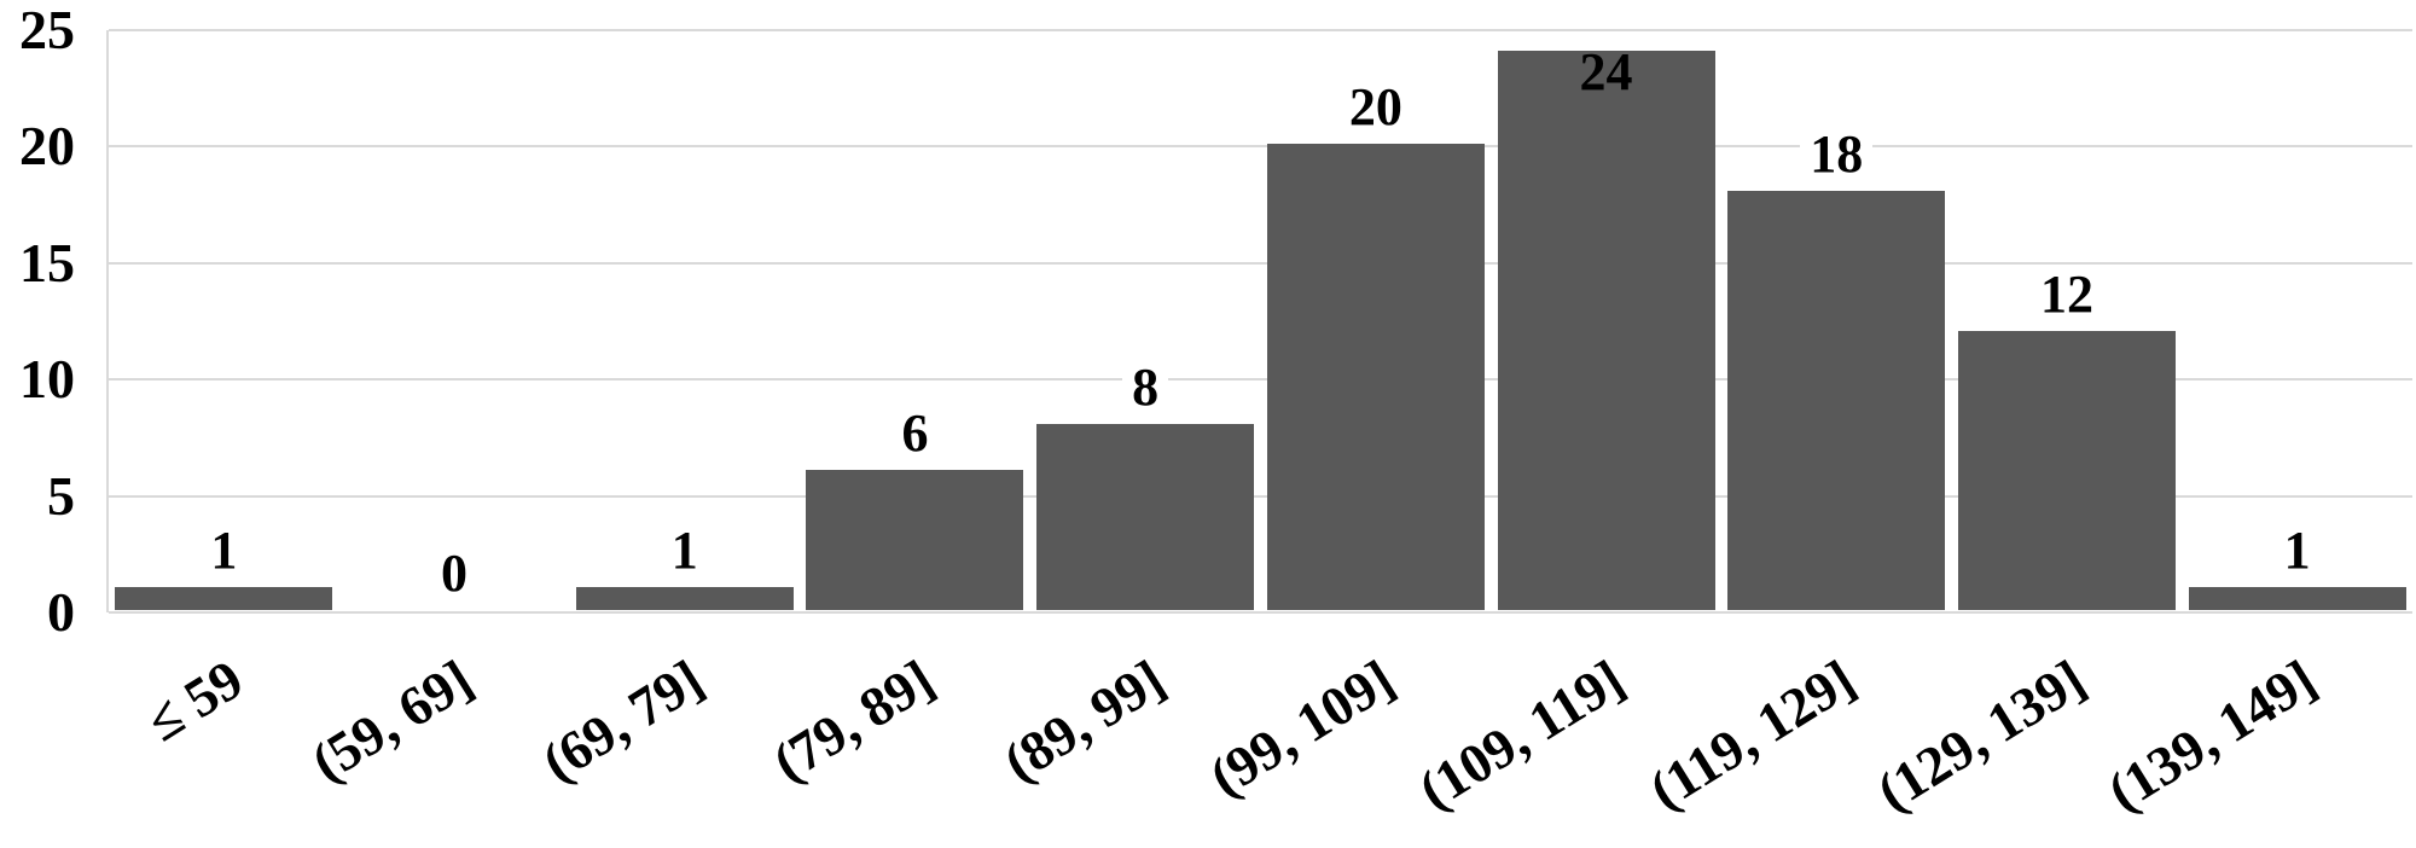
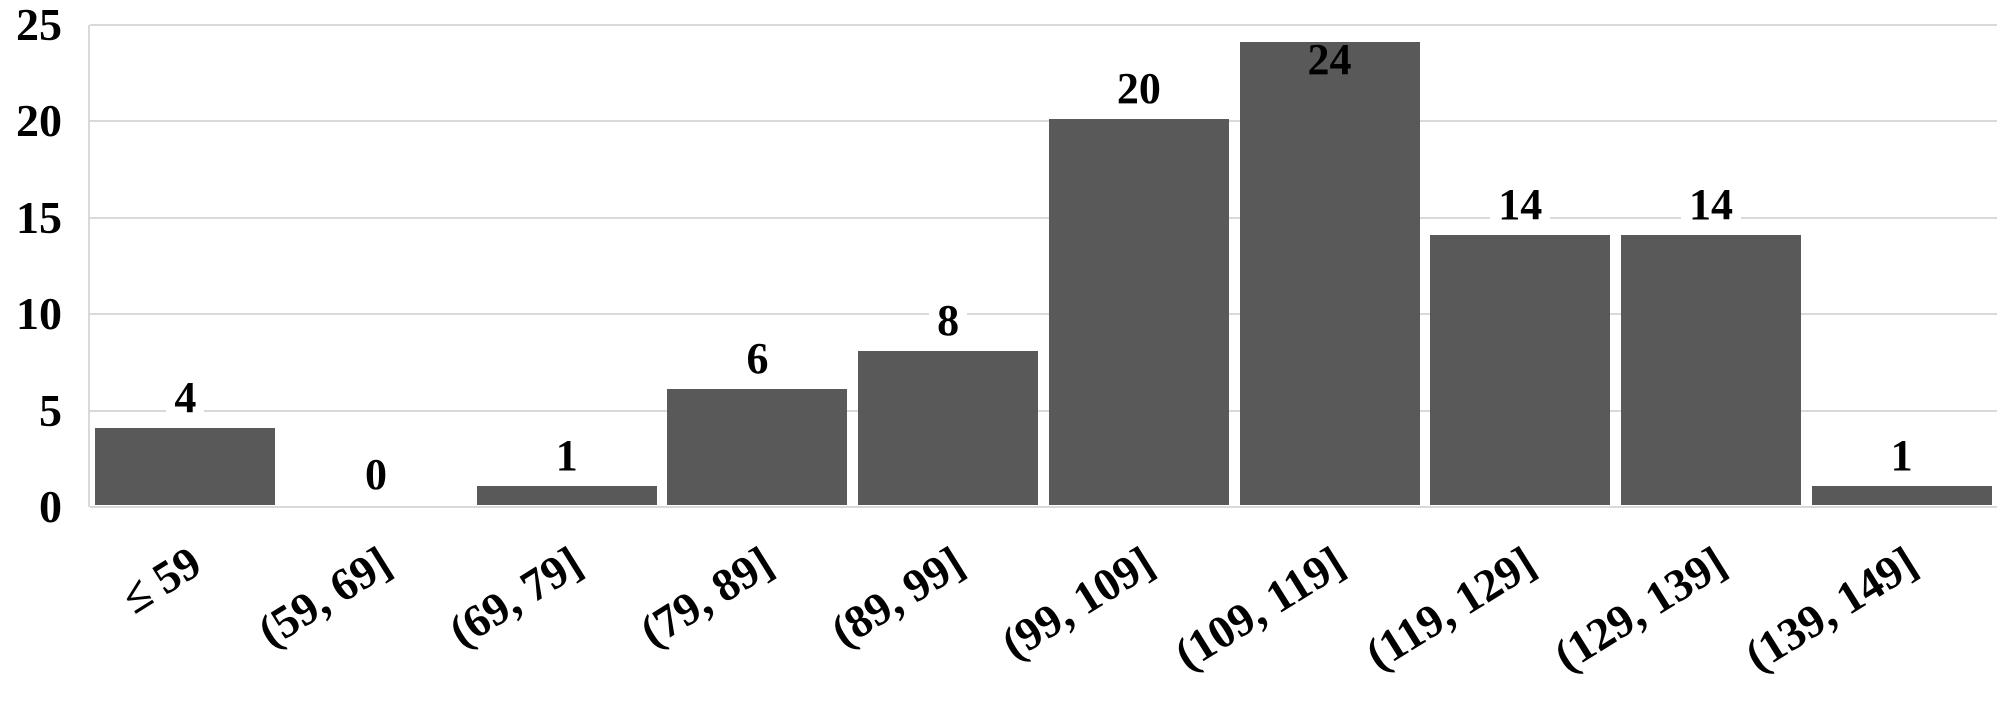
≤ 59: 1 -> 4
(119, 129]: 18 -> 14
(129, 139]: 12 -> 14
